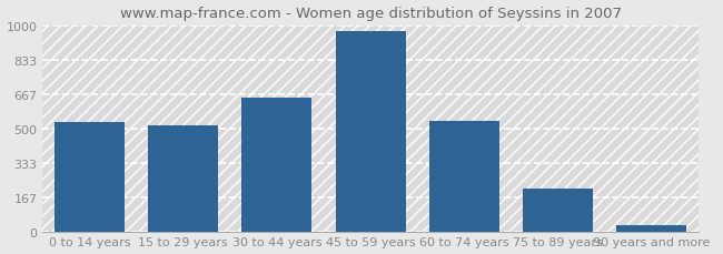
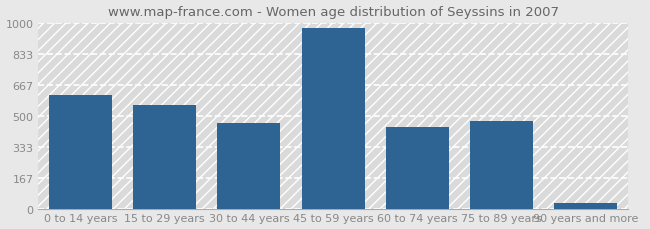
0 to 14 years: 530 -> 610
15 to 29 years: 510 -> 560
30 to 44 years: 650 -> 460
60 to 74 years: 540 -> 440
75 to 89 years: 210 -> 470
